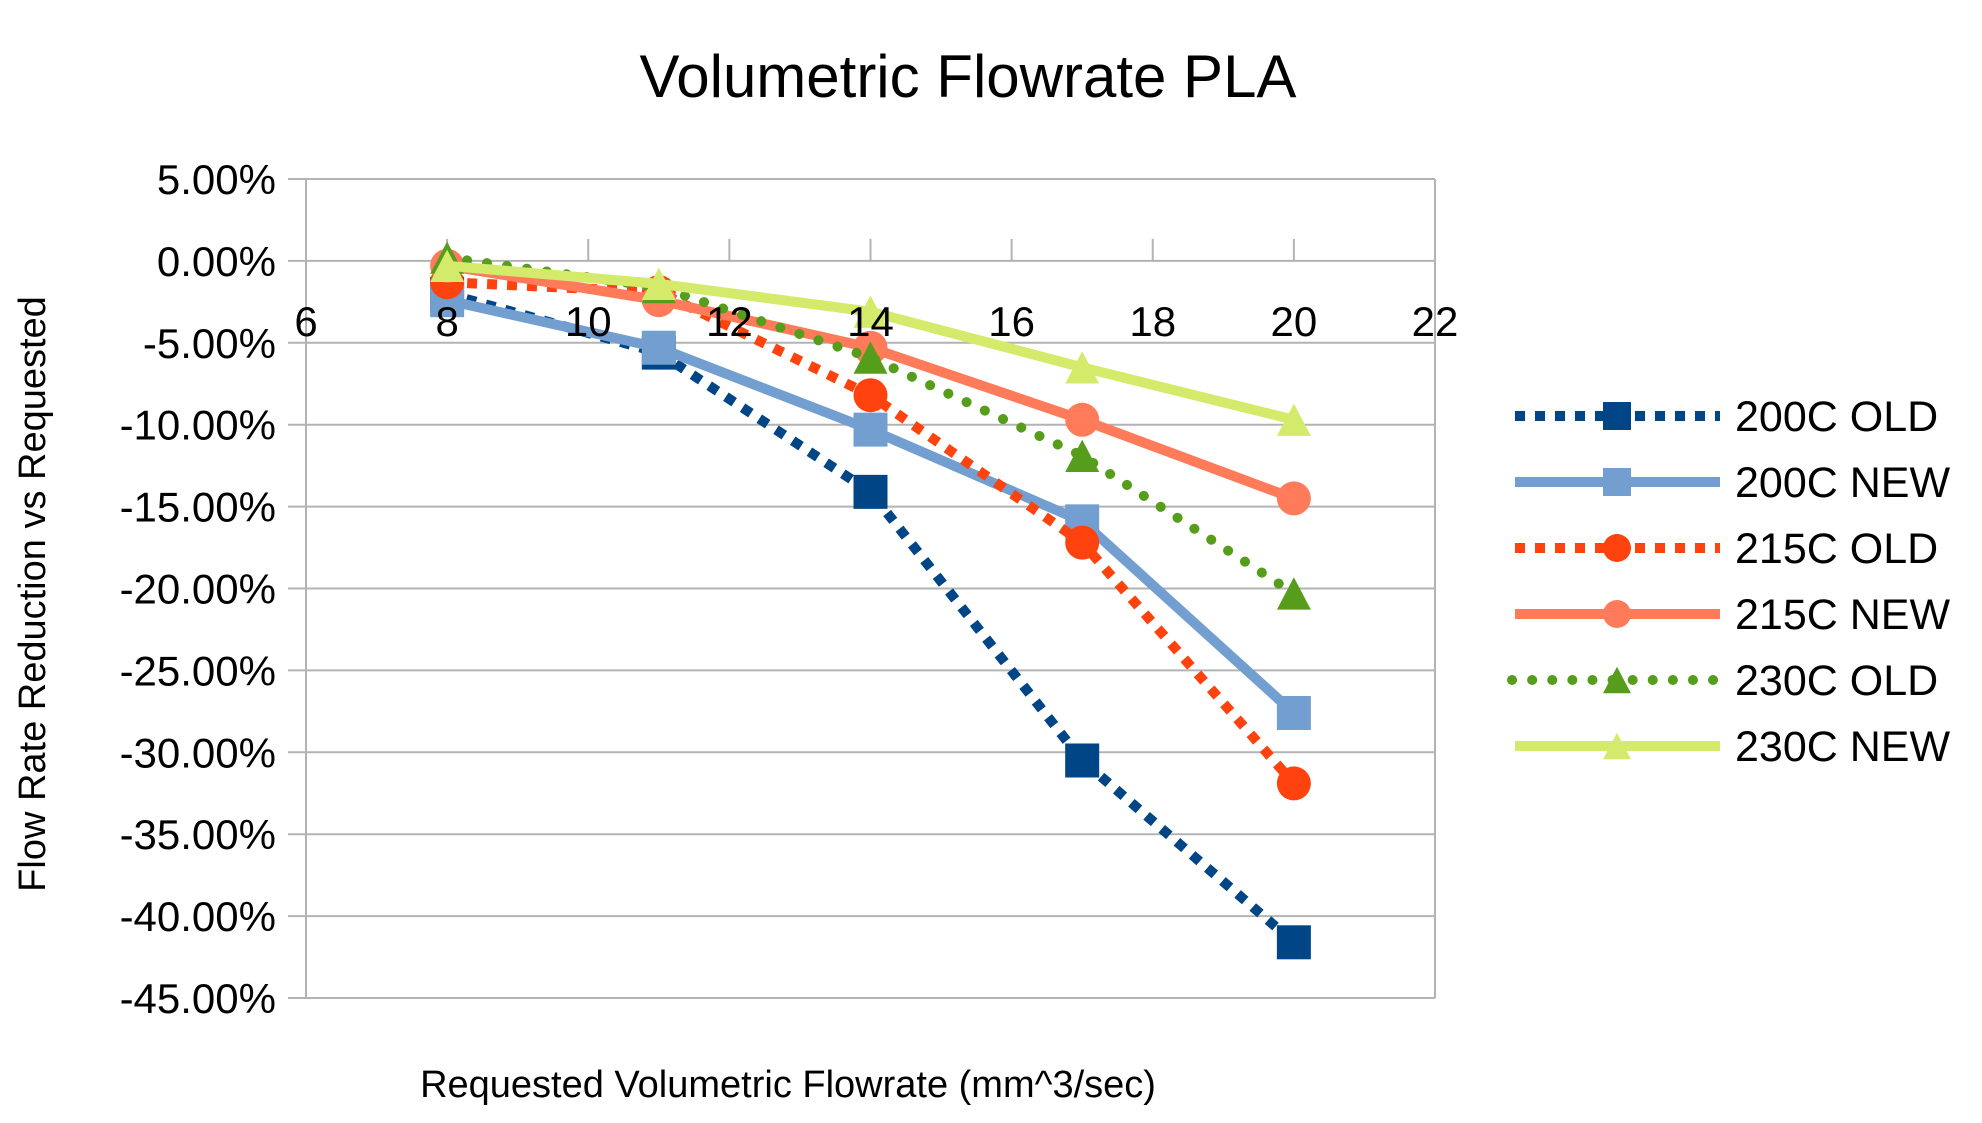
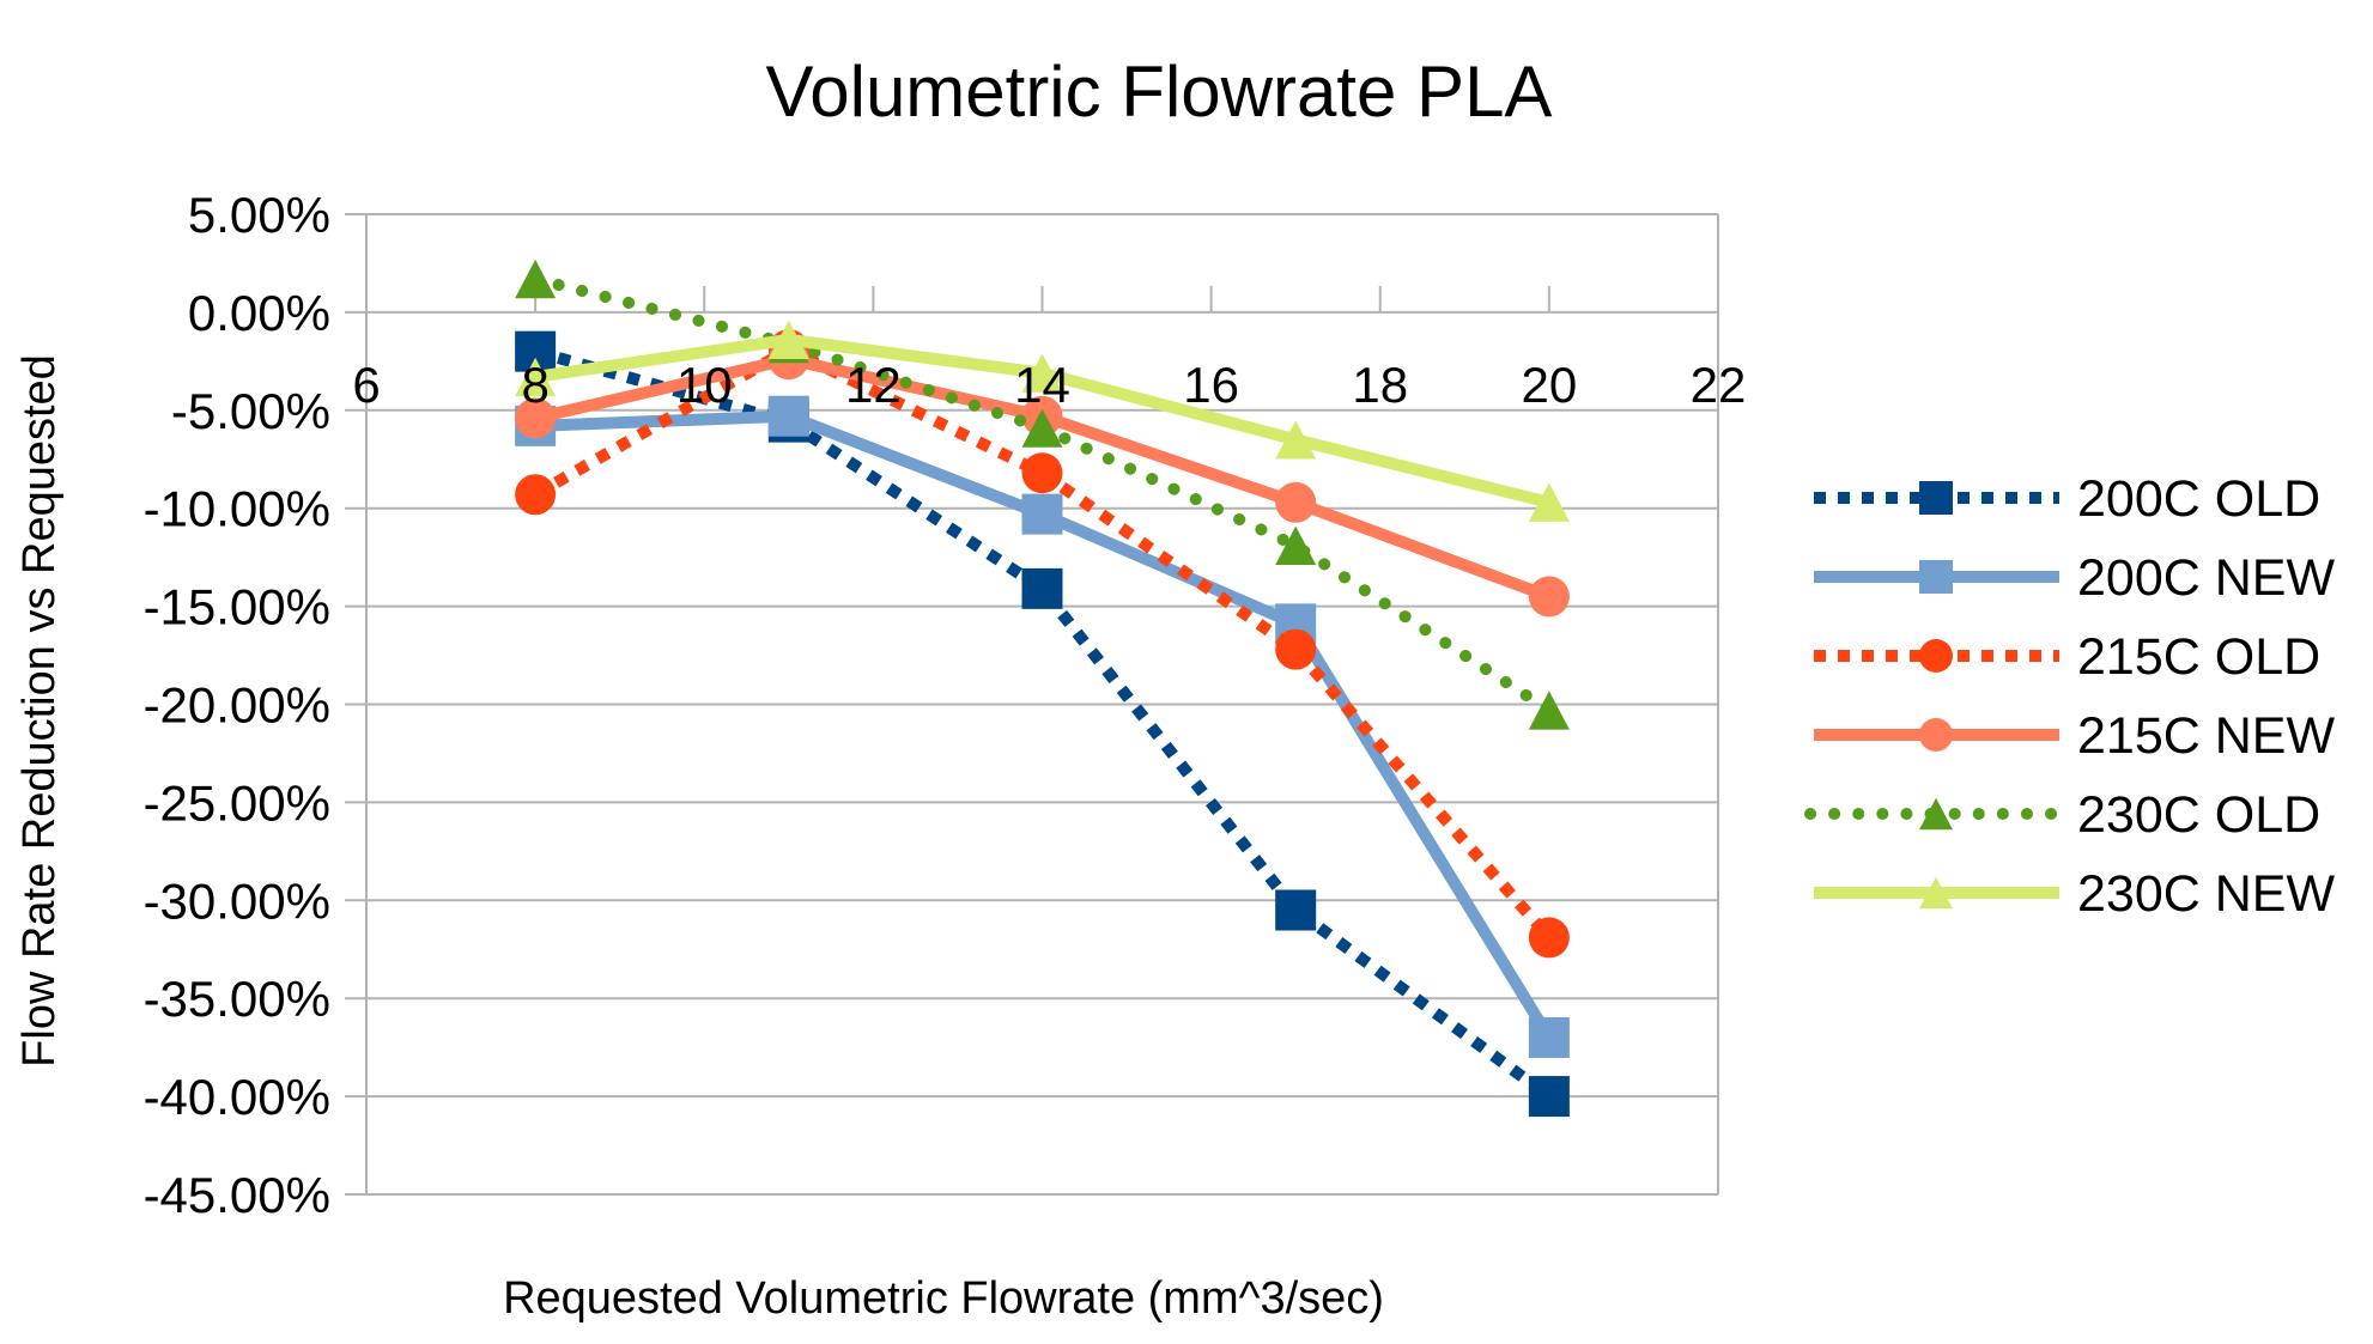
200C NEW/8: -2.4% -> -5.8%
215C OLD/8: -1.3% -> -9.3%
215C NEW/8: -0.3% -> -5.4%
230C OLD/8: 0.2% -> 1.7%
230C NEW/8: -0.3% -> -3.3%
200C OLD/20: -41.6% -> -40.0%
200C NEW/20: -27.6% -> -37.0%
